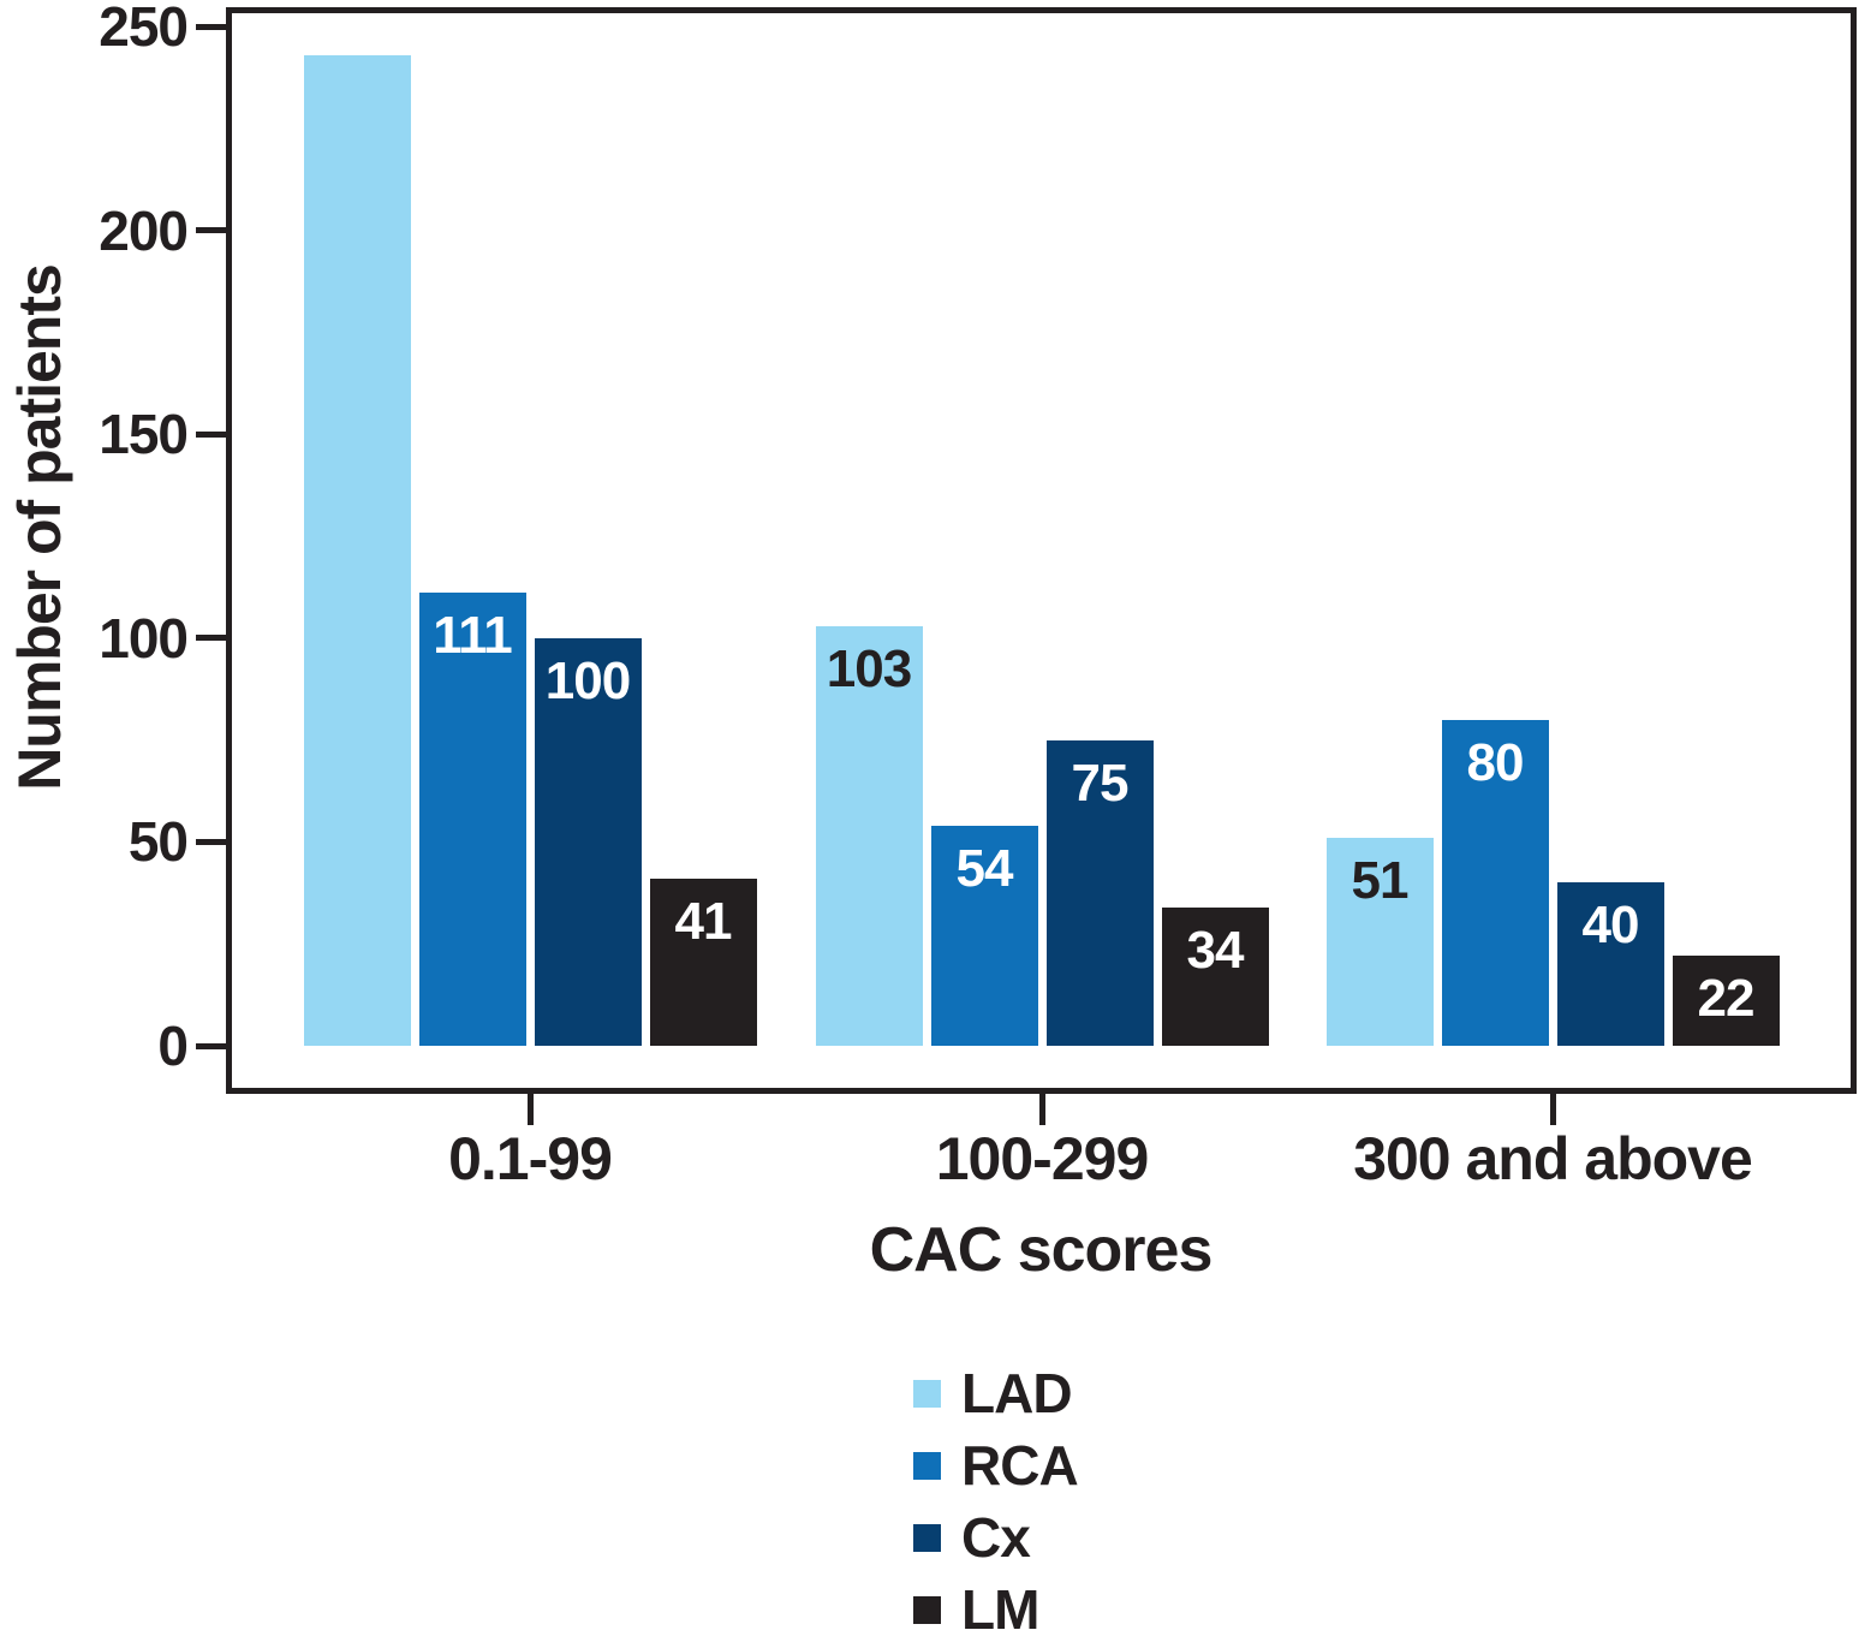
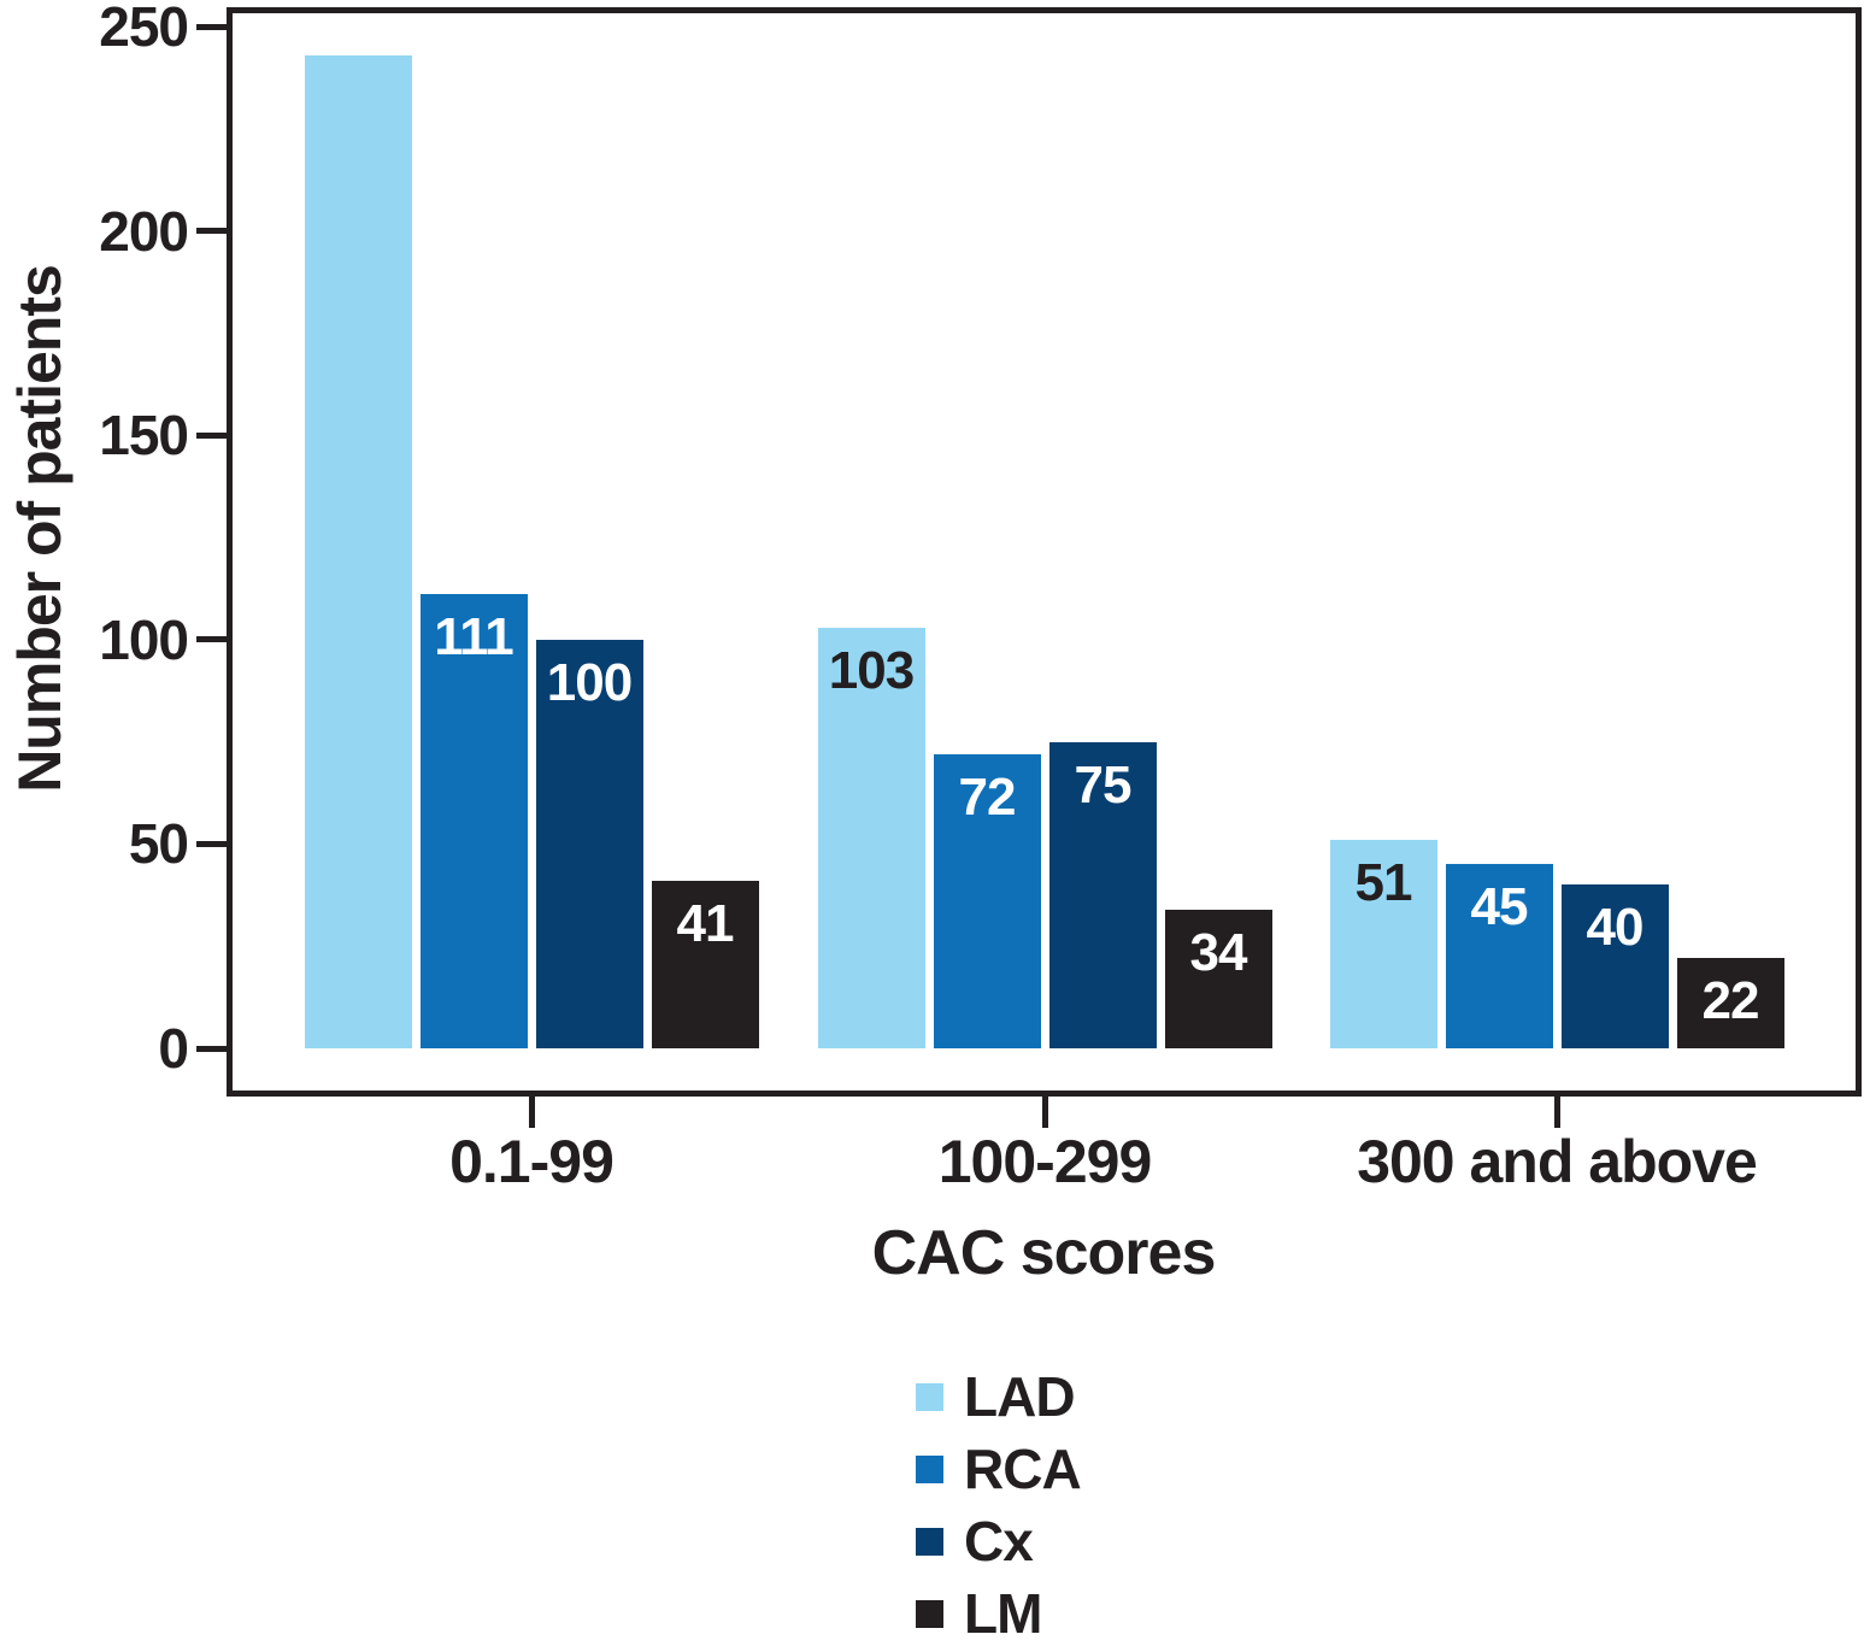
RCA/100-299: 54 -> 72
RCA/300 and above: 80 -> 45
